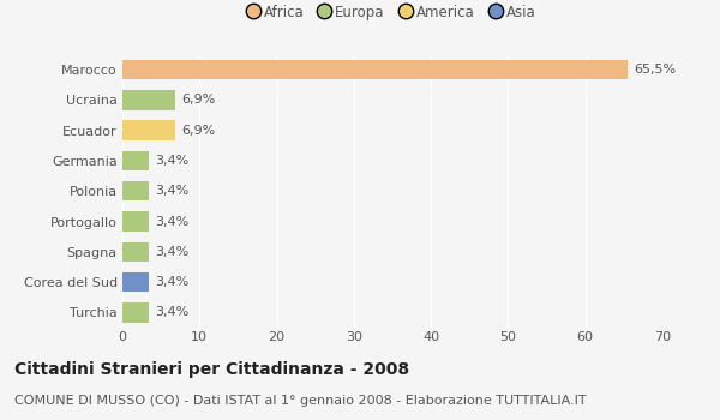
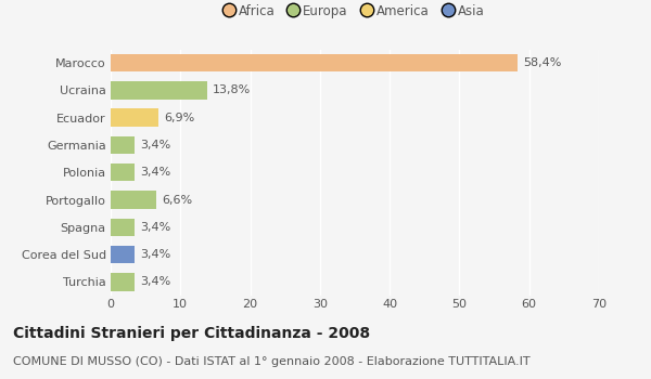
Marocco: 65,5% -> 58,4%
Ucraina: 6,9% -> 13,8%
Portogallo: 3,4% -> 6,6%
